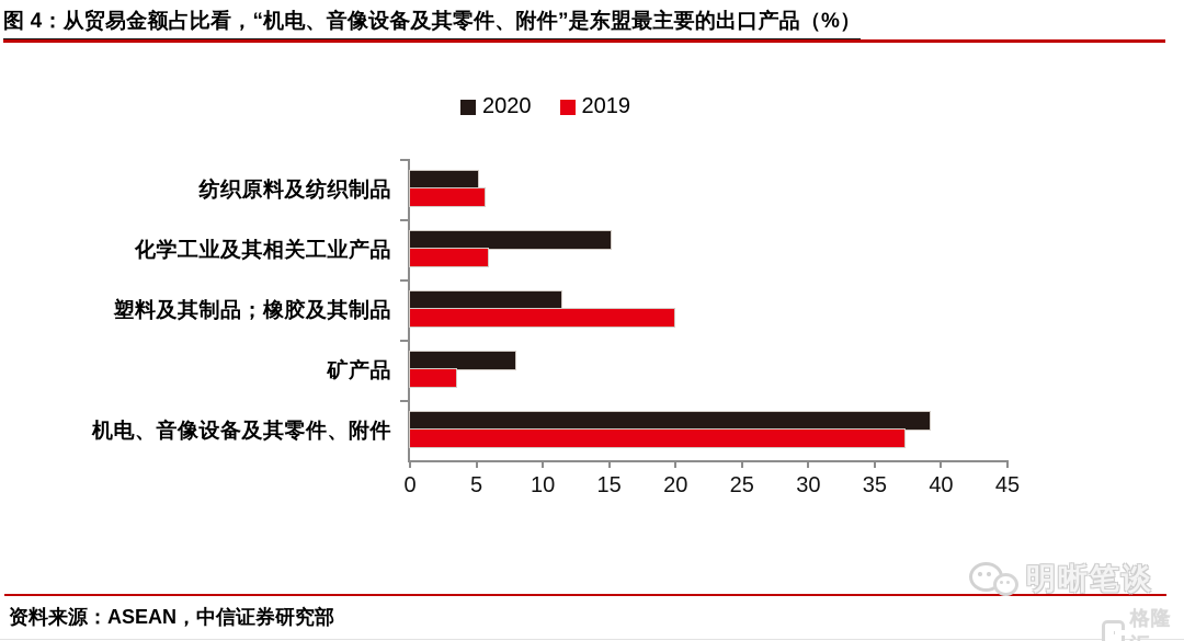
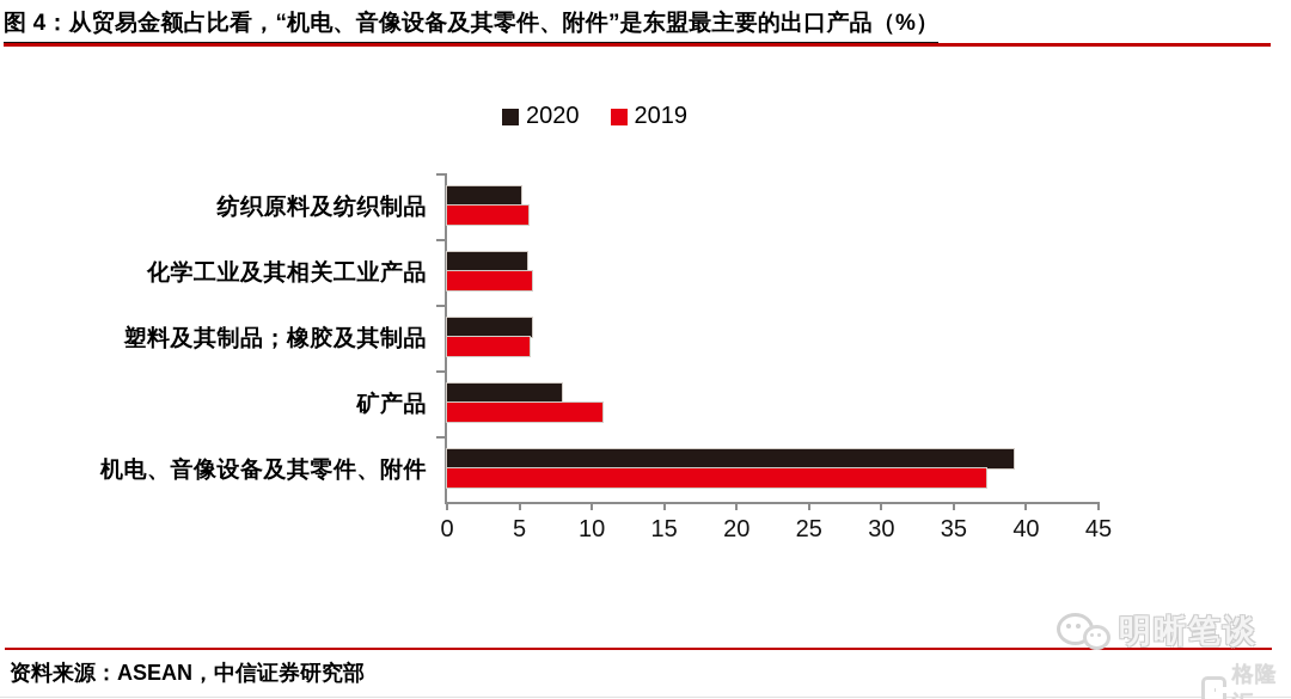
2020/化学工业及其相关工业产品: 15.1 -> 5.5
2020/塑料及其制品；橡胶及其制品: 11.4 -> 5.9
2019/塑料及其制品；橡胶及其制品: 19.9 -> 5.7
2019/矿产品: 3.5 -> 10.7
